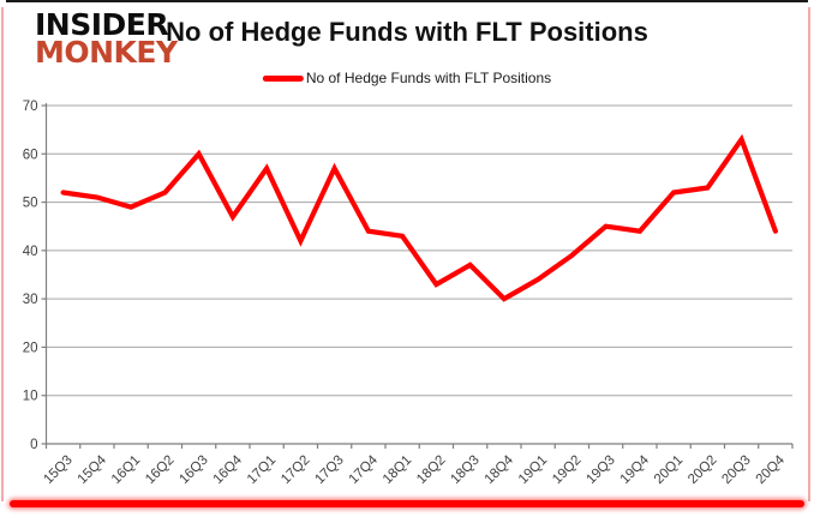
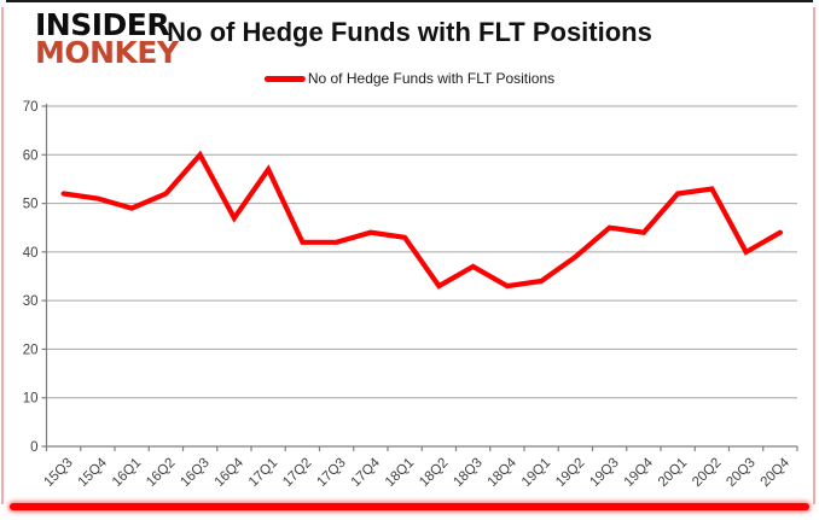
17Q3: 57 -> 42
18Q4: 30 -> 33
20Q3: 63 -> 40
